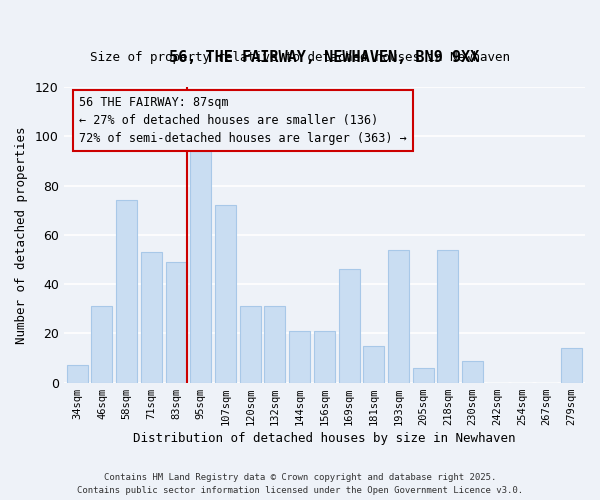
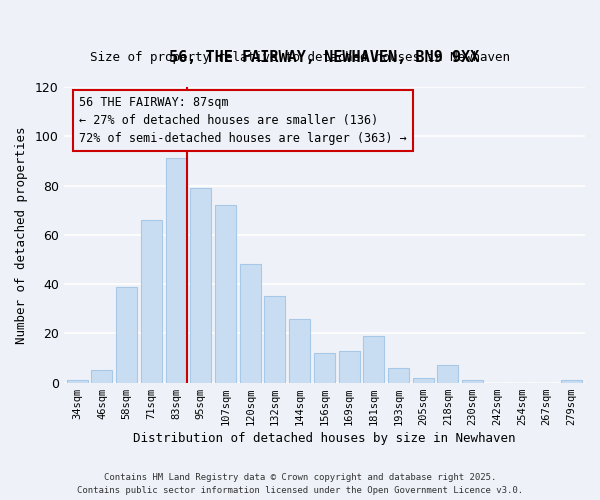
34sqm: 7 -> 1
46sqm: 31 -> 5
58sqm: 74 -> 39
71sqm: 53 -> 66
83sqm: 49 -> 91
95sqm: 94 -> 79
120sqm: 31 -> 48
132sqm: 31 -> 35
144sqm: 21 -> 26
156sqm: 21 -> 12
169sqm: 46 -> 13
181sqm: 15 -> 19
193sqm: 54 -> 6
205sqm: 6 -> 2
218sqm: 54 -> 7
230sqm: 9 -> 1
279sqm: 14 -> 1
